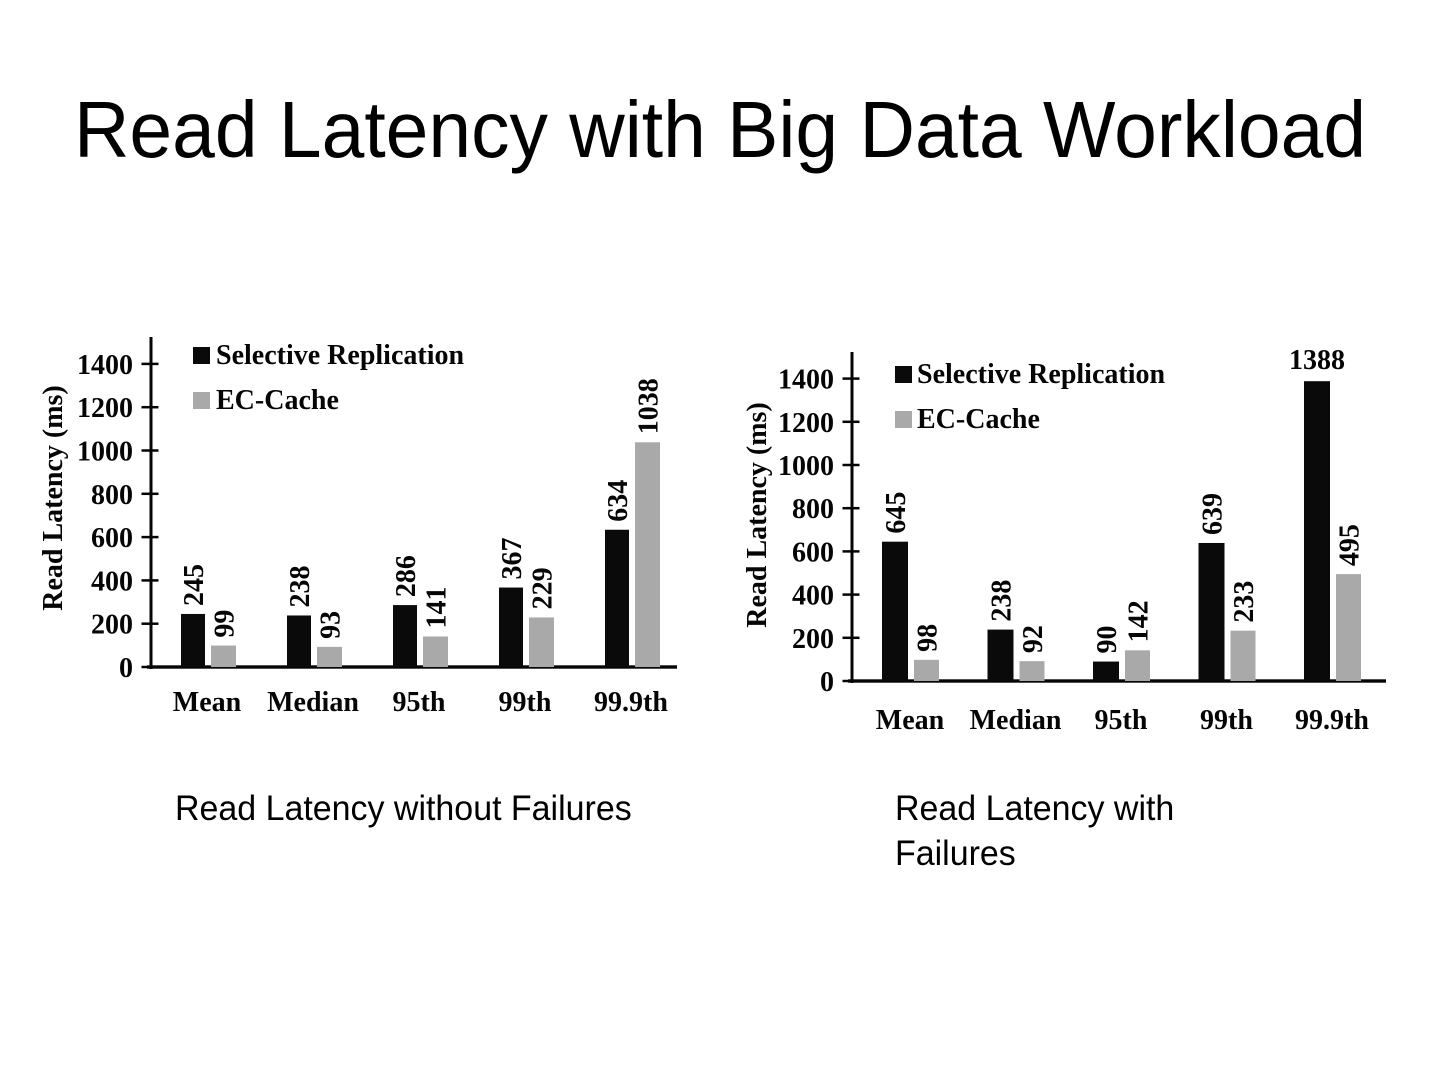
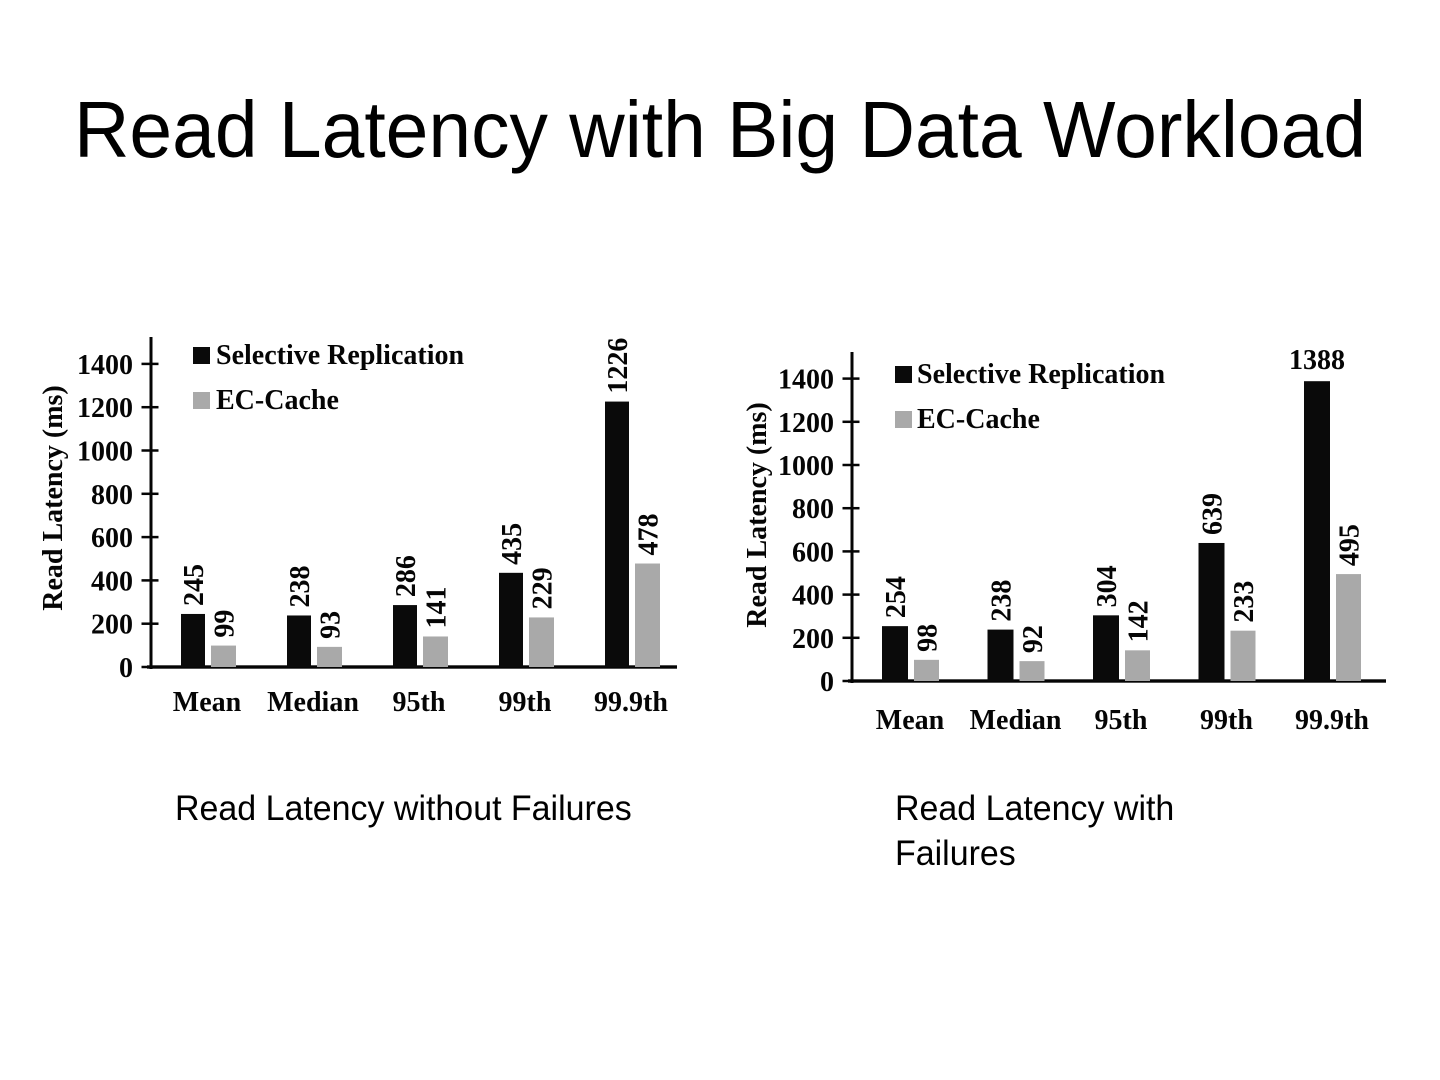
Read Latency without Failures/Selective Replication/99th: 367 -> 435
Read Latency without Failures/Selective Replication/99.9th: 634 -> 1226
Read Latency without Failures/EC-Cache/99.9th: 1038 -> 478
Read Latency with Failures/Selective Replication/Mean: 645 -> 254
Read Latency with Failures/Selective Replication/95th: 90 -> 304
